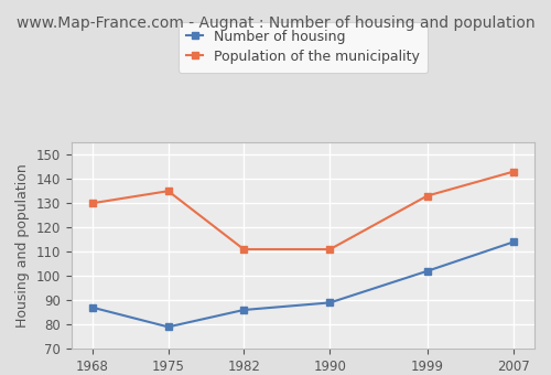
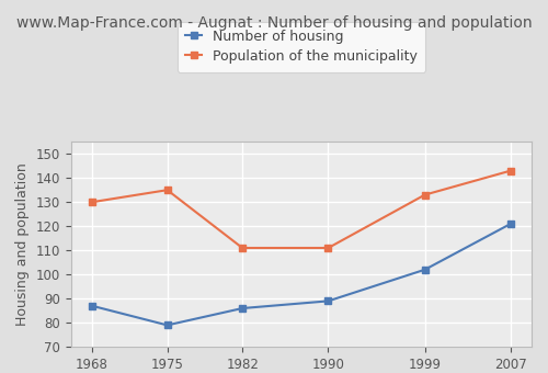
Number of housing/2007: 114 -> 121
